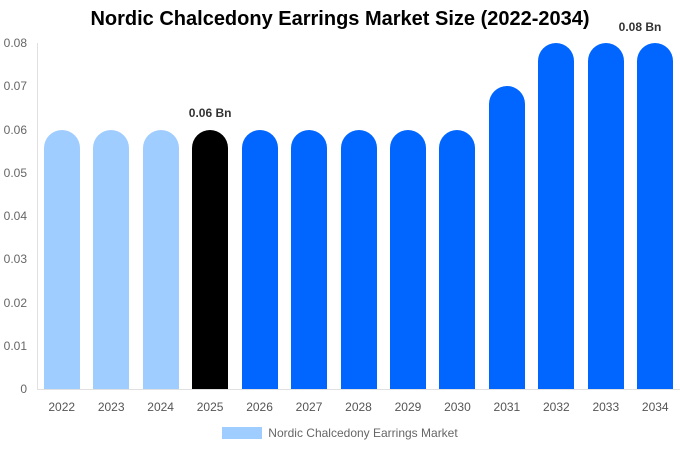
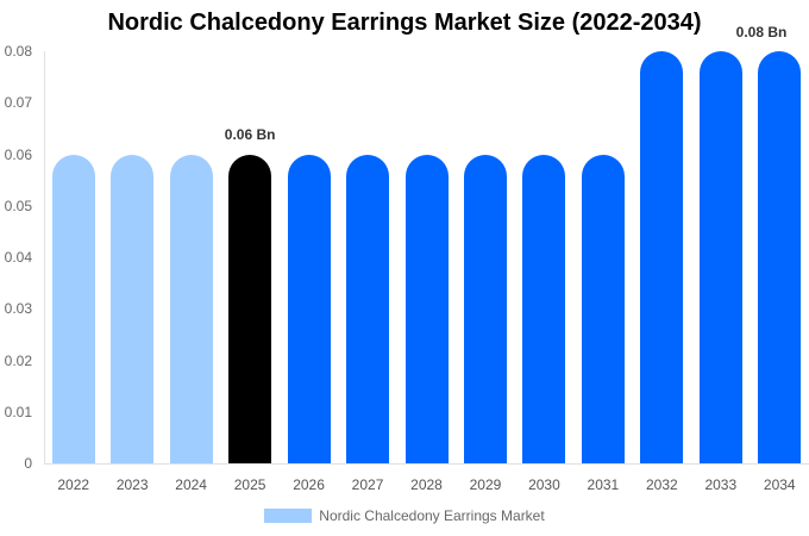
2031: 0.07 -> 0.06
